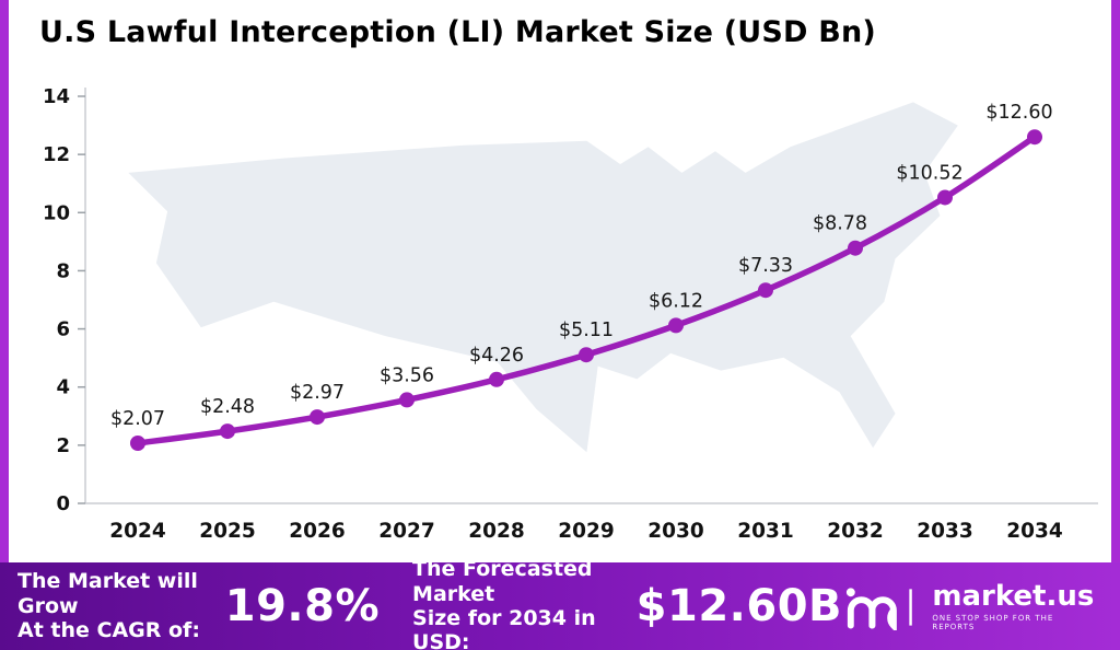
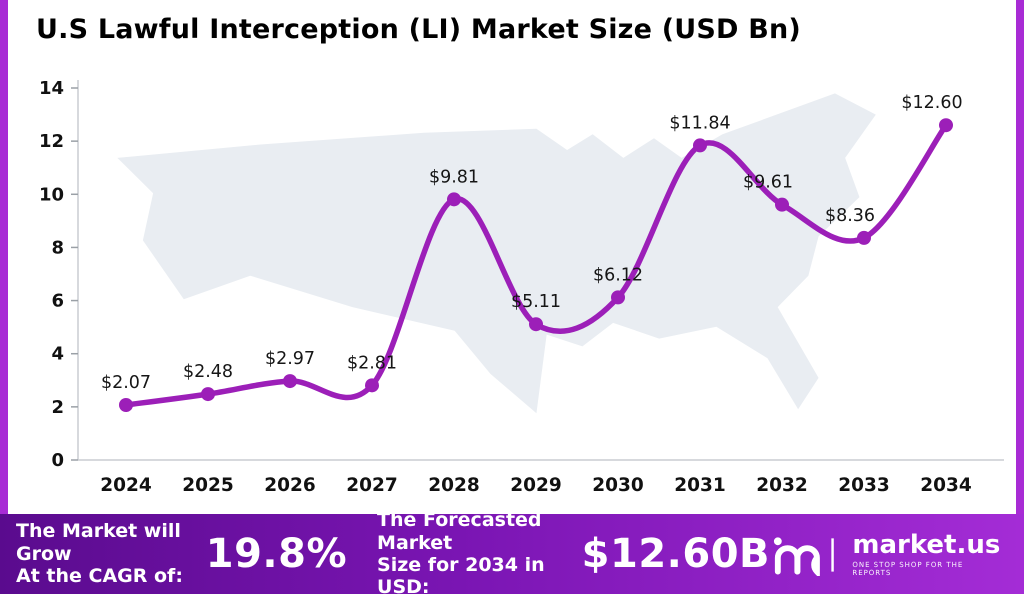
2027: $3.56 -> $2.81
2028: $4.26 -> $9.81
2031: $7.33 -> $11.84
2032: $8.78 -> $9.61
2033: $10.52 -> $8.36
